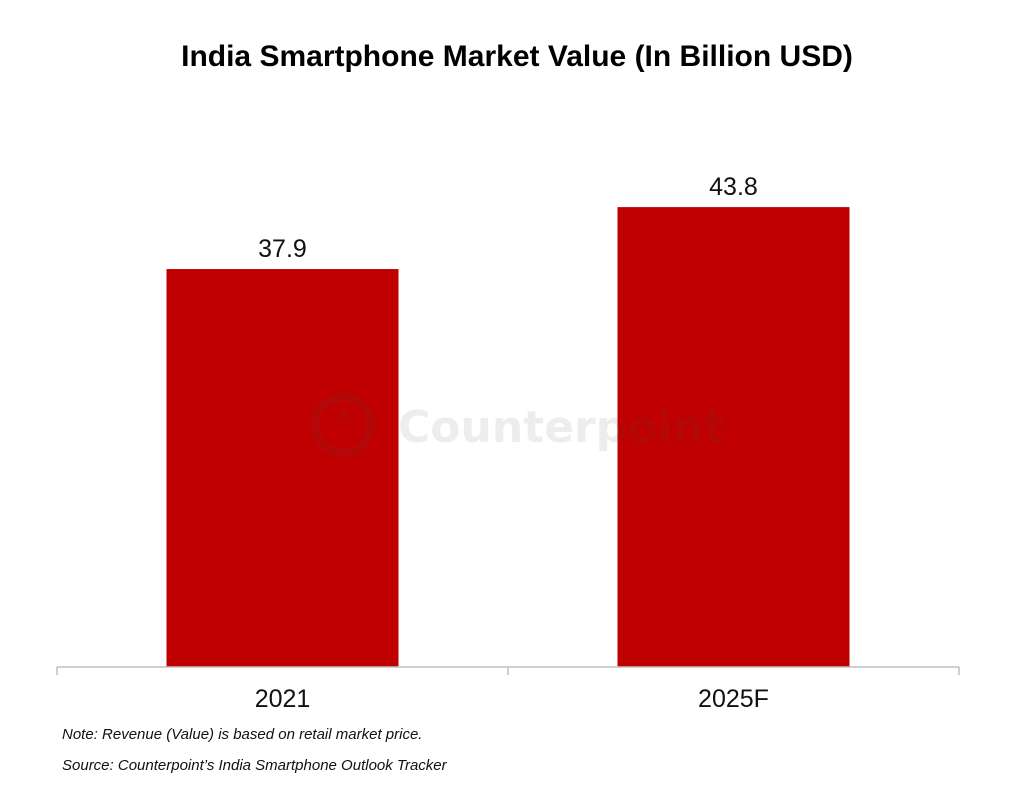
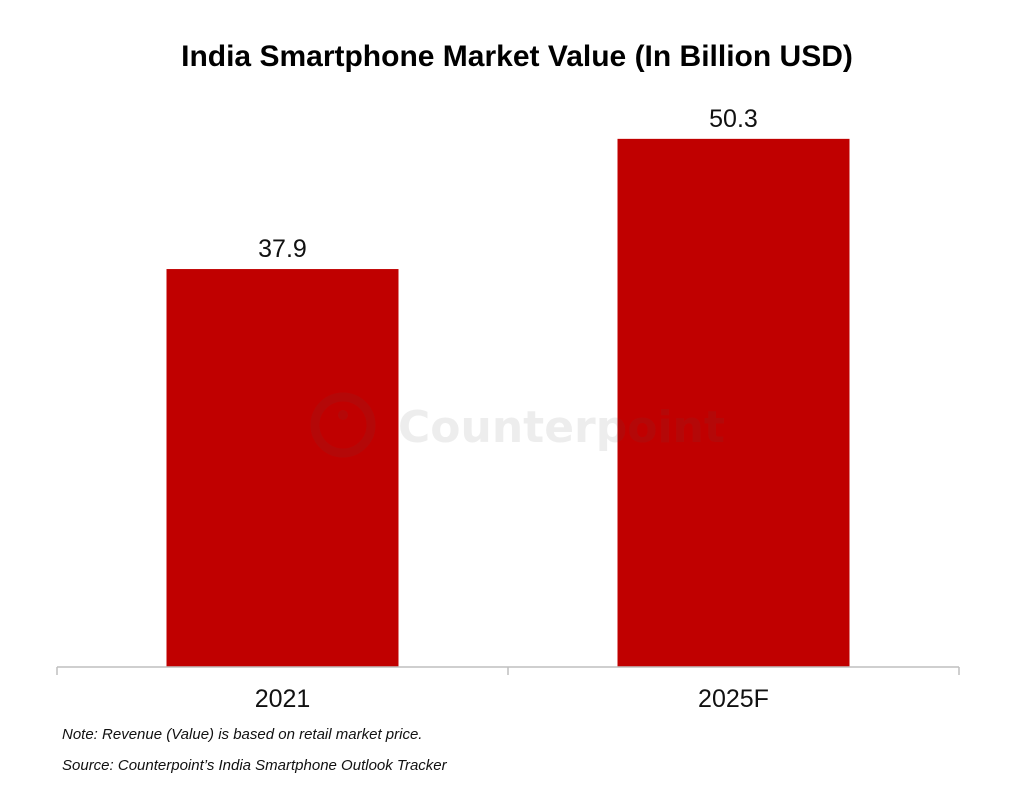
2025F: 43.8 -> 50.3
